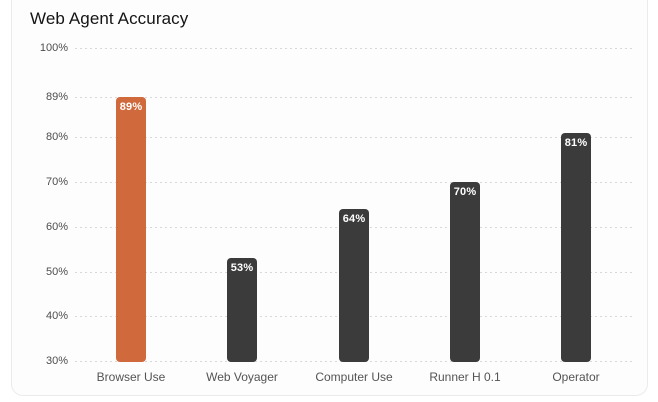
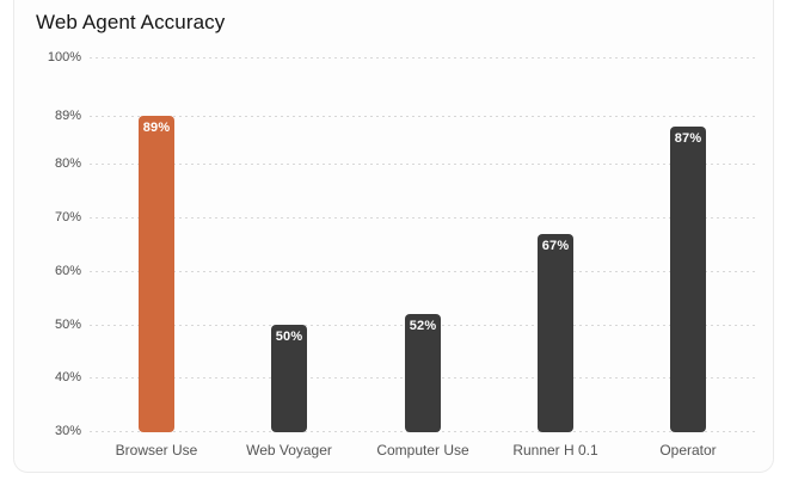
Web Voyager: 53% -> 50%
Computer Use: 64% -> 52%
Runner H 0.1: 70% -> 67%
Operator: 81% -> 87%
